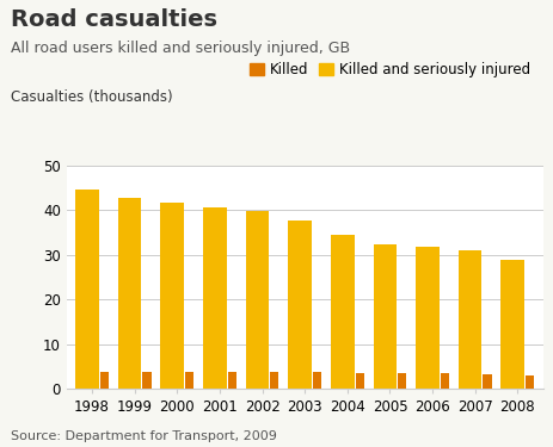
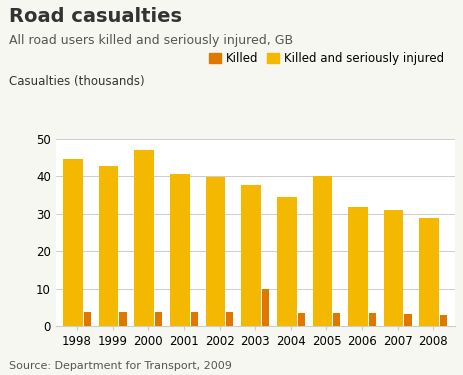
Killed and seriously injured/2000: 41.7 -> 47.0
Killed/2003: 3.9 -> 10.0
Killed and seriously injured/2005: 32.3 -> 40.0
